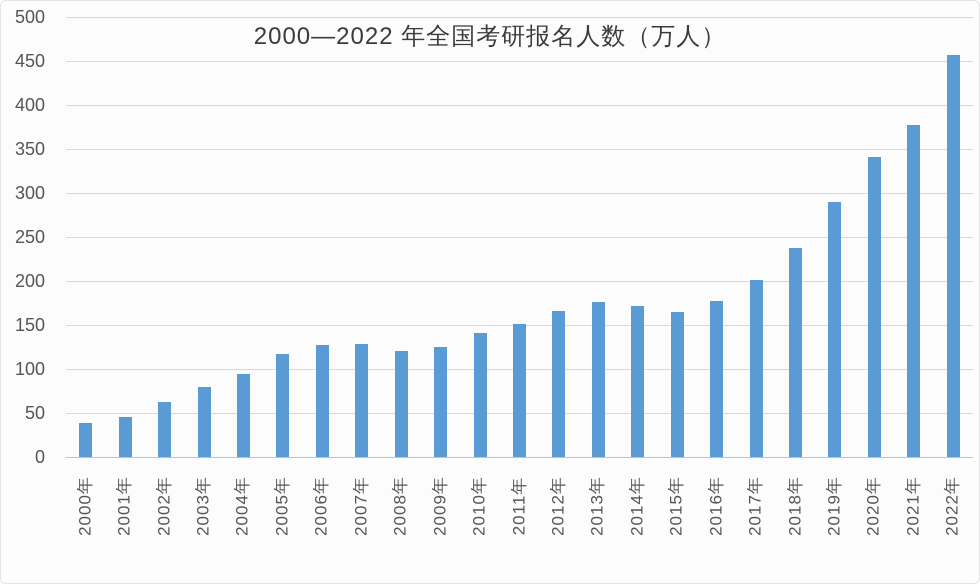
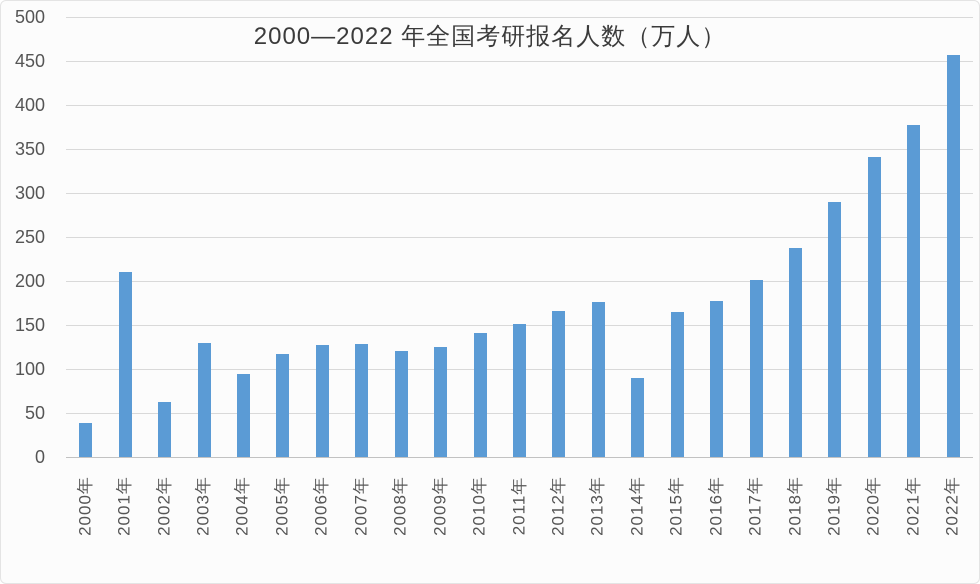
2001年: 50 -> 210
2003年: 80 -> 130
2014年: 170 -> 90
